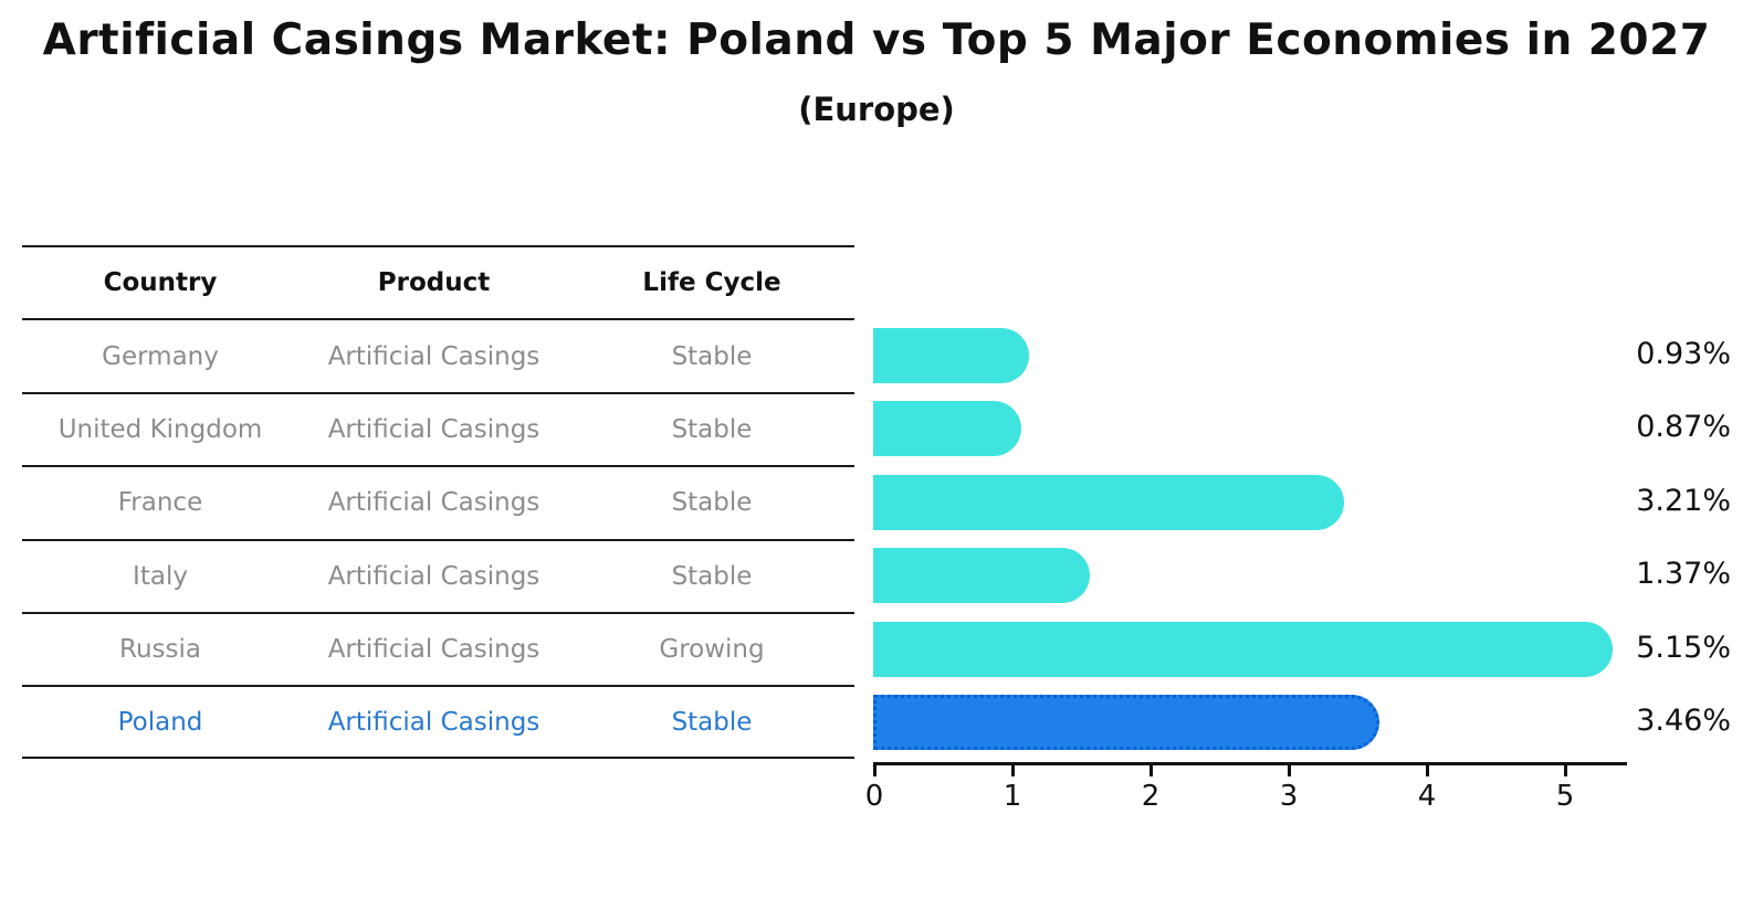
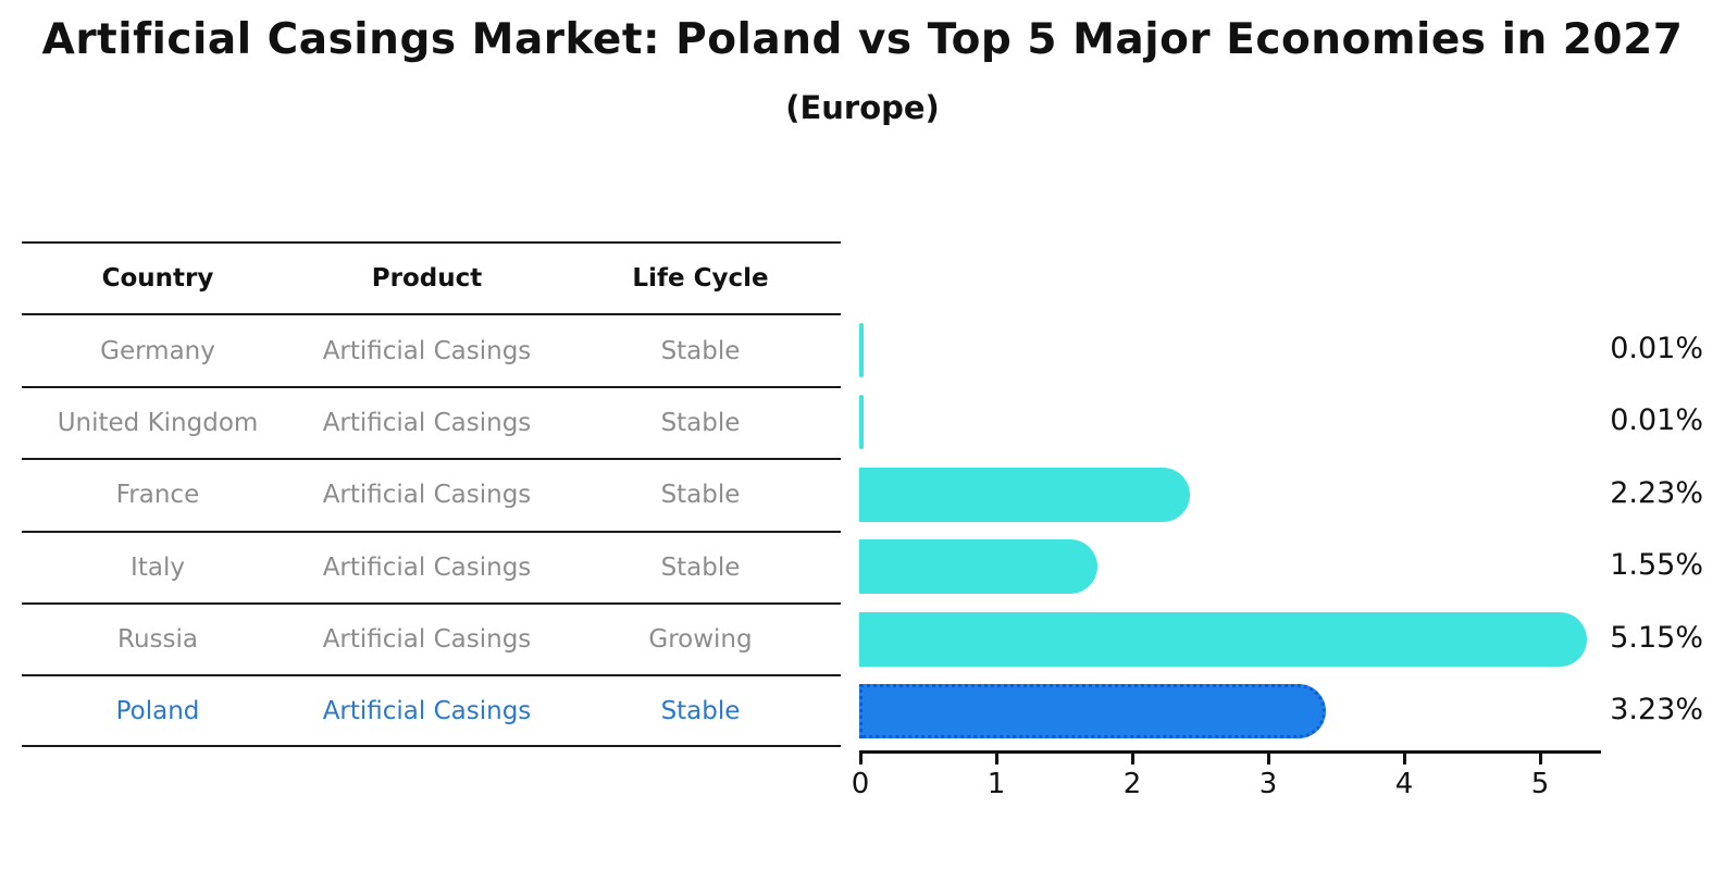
Germany: 0.93% -> 0.01%
United Kingdom: 0.87% -> 0.01%
France: 3.21% -> 2.23%
Italy: 1.37% -> 1.55%
Poland: 3.46% -> 3.23%
